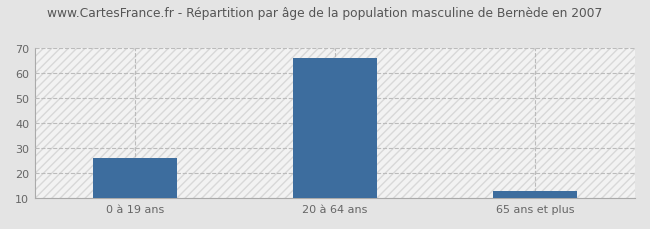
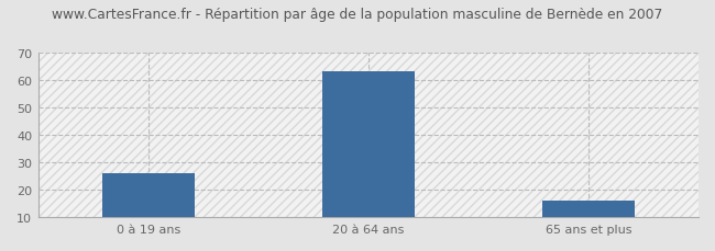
20 à 64 ans: 66 -> 63
65 ans et plus: 13 -> 16
